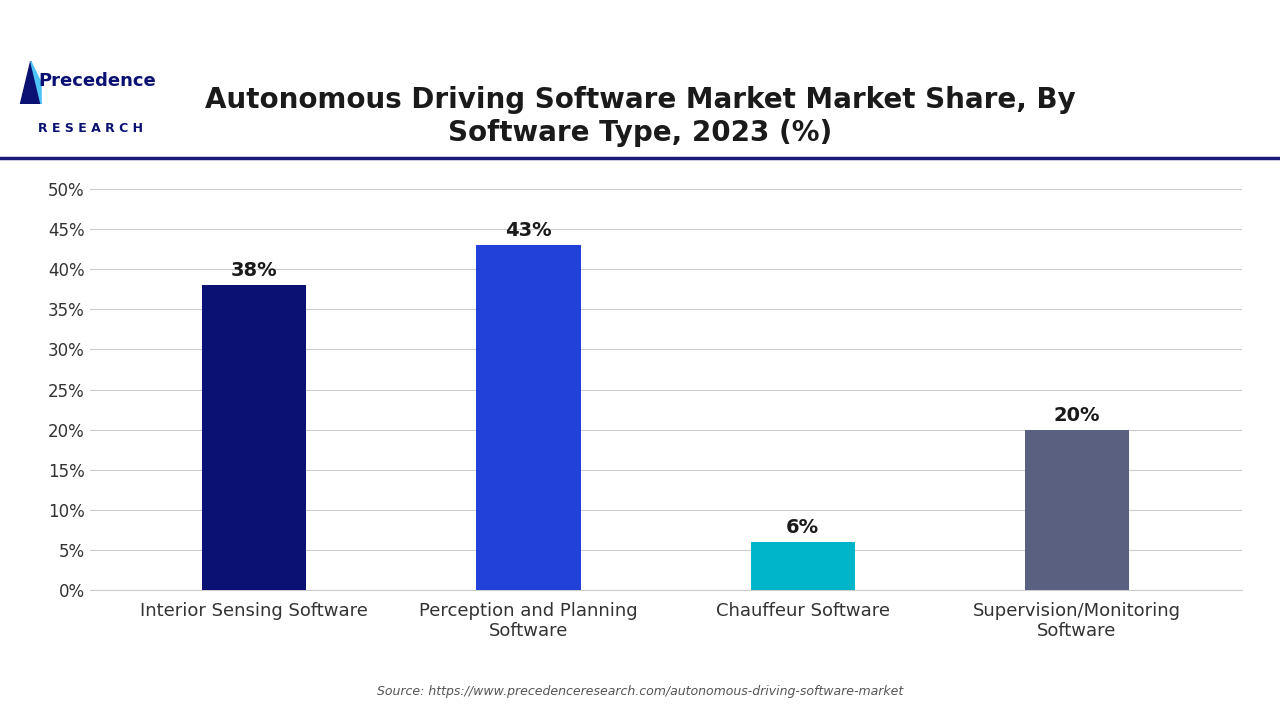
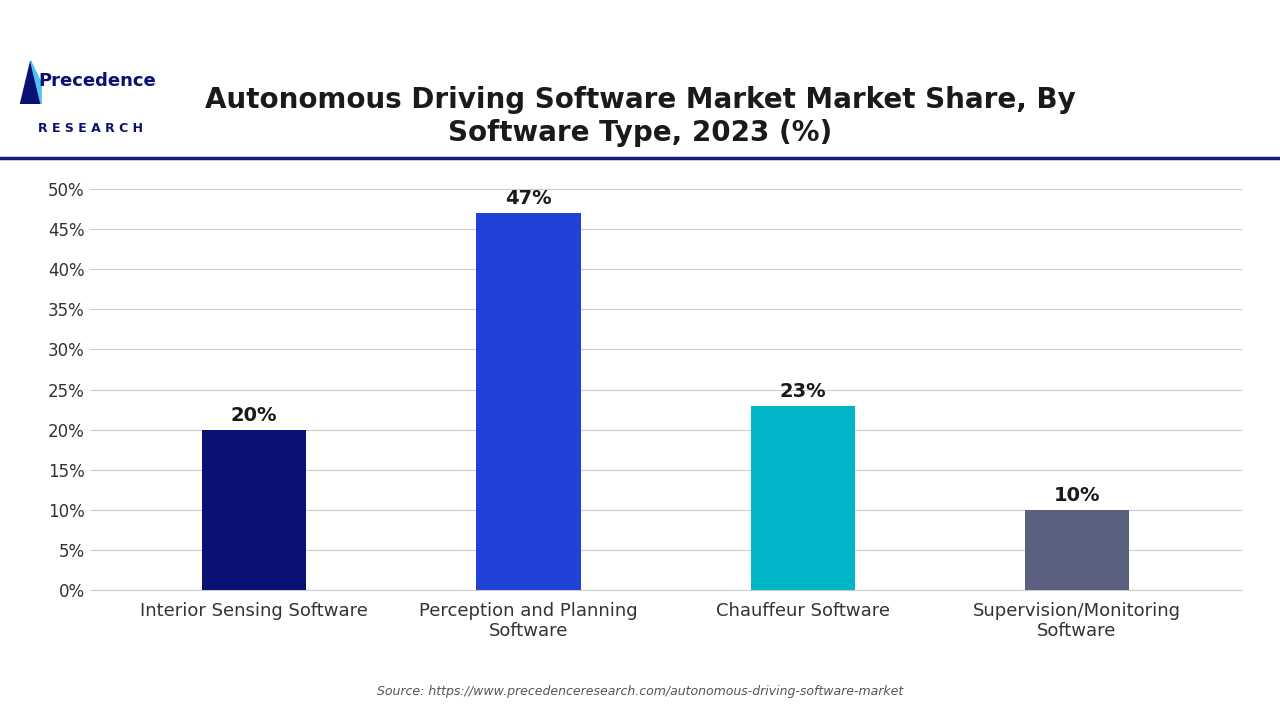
Interior Sensing Software: 38% -> 20%
Perception and Planning Software: 43% -> 47%
Chauffeur Software: 6% -> 23%
Supervision/Monitoring Software: 20% -> 10%
